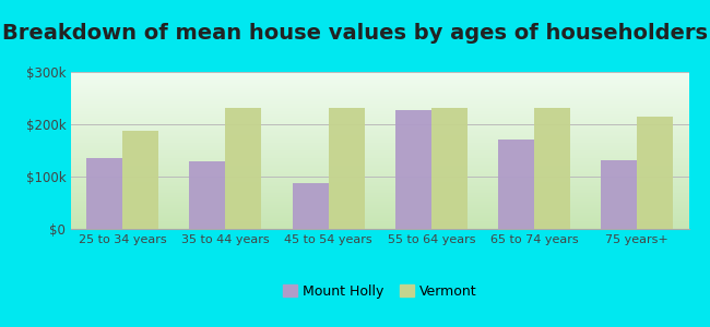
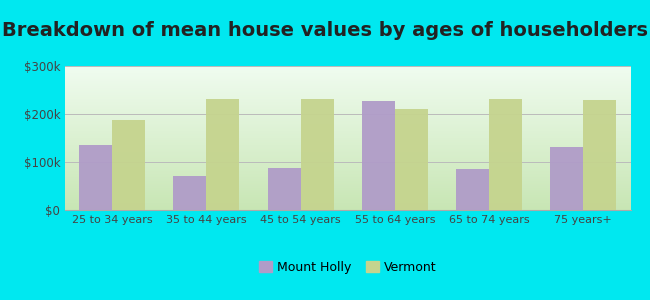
Mount Holly/35 to 44 years: $130k -> $70k
Vermont/55 to 64 years: $232k -> $210k
Mount Holly/65 to 74 years: $170k -> $85k
Vermont/75 years+: $215k -> $230k
